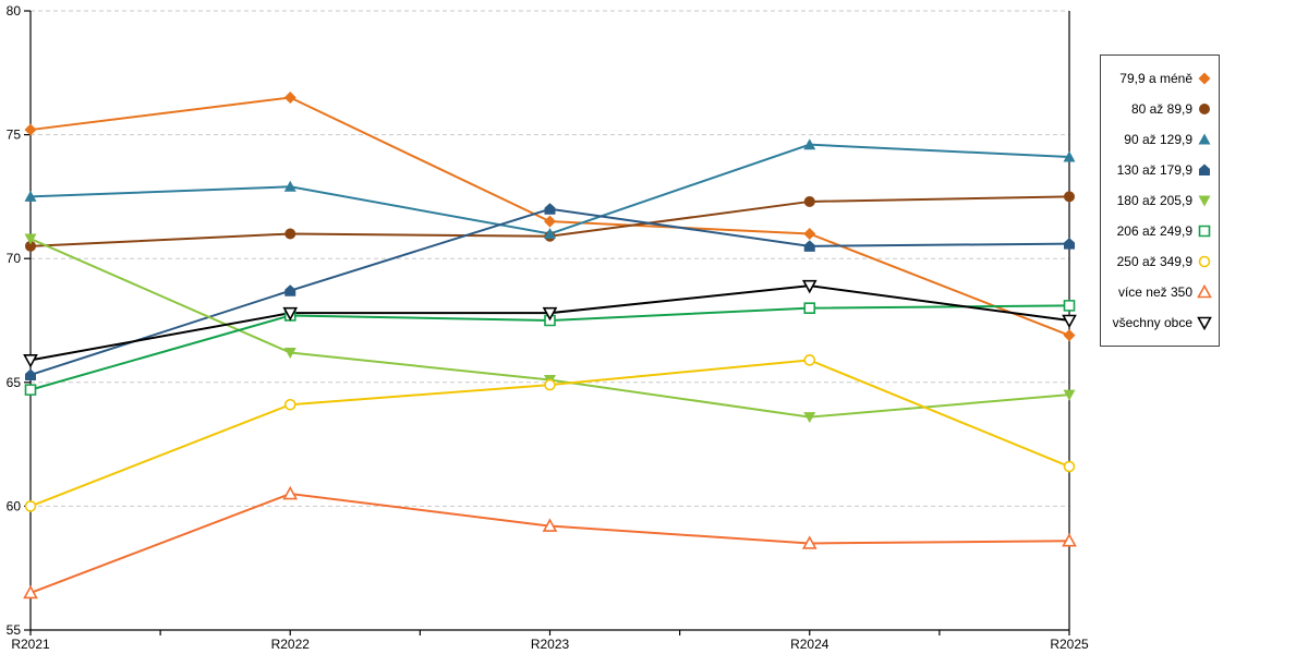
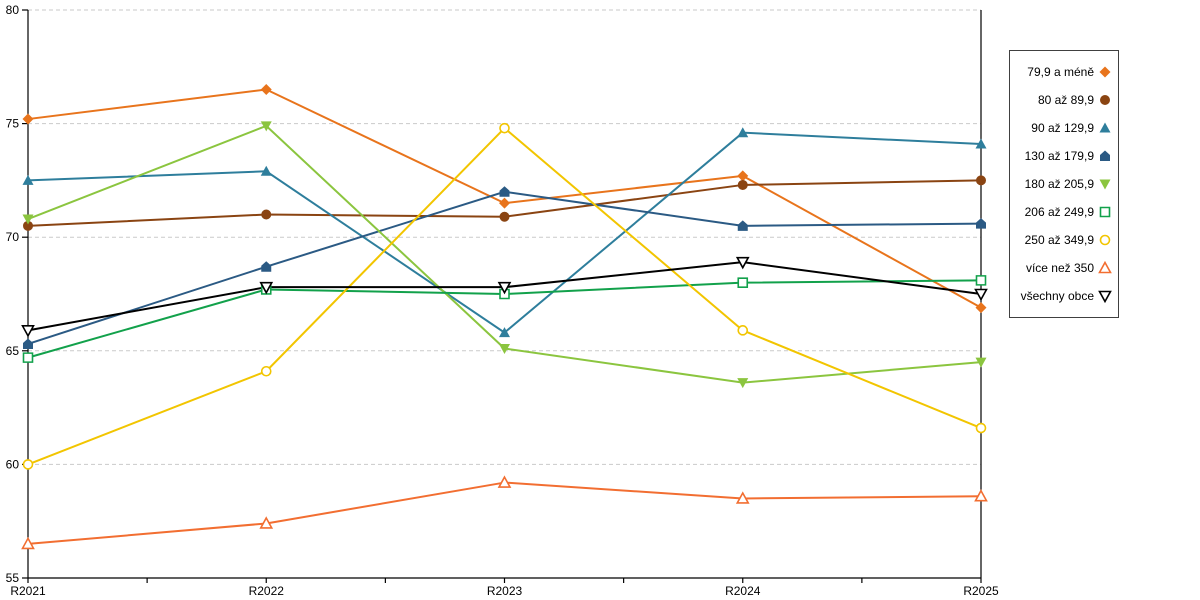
180 až 205,9/R2022: 66.2 -> 74.9
více než 350/R2022: 60.5 -> 57.4
90 až 129,9/R2023: 71.0 -> 65.8
250 až 349,9/R2023: 64.9 -> 74.8
79,9 a méně/R2024: 71.0 -> 72.7
